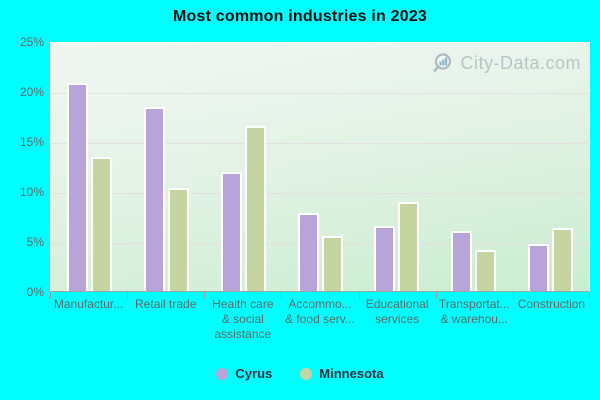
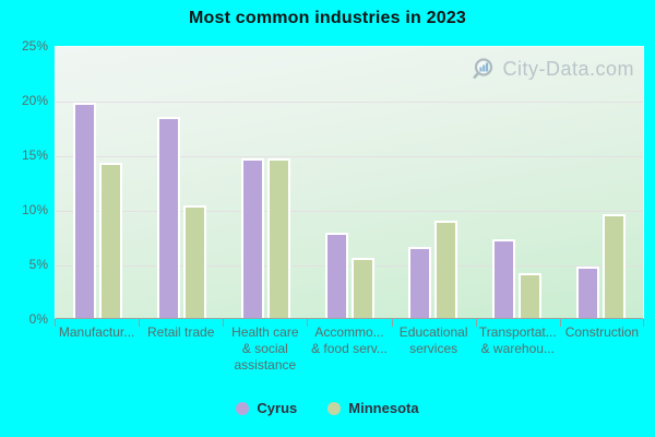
Cyrus/Manufactur...: 21.0% -> 19.9%
Minnesota/Manufactur...: 13.5% -> 14.3%
Cyrus/Health care & social assistance: 12.0% -> 14.7%
Minnesota/Health care & social assistance: 16.6% -> 14.7%
Cyrus/Transportat... & warehou...: 6.0% -> 7.3%
Minnesota/Construction: 6.4% -> 9.6%
